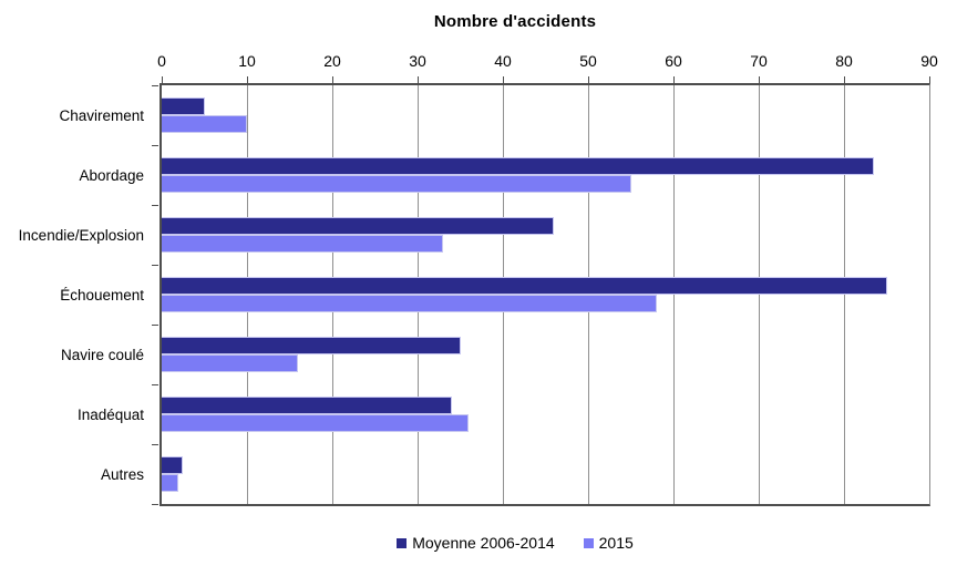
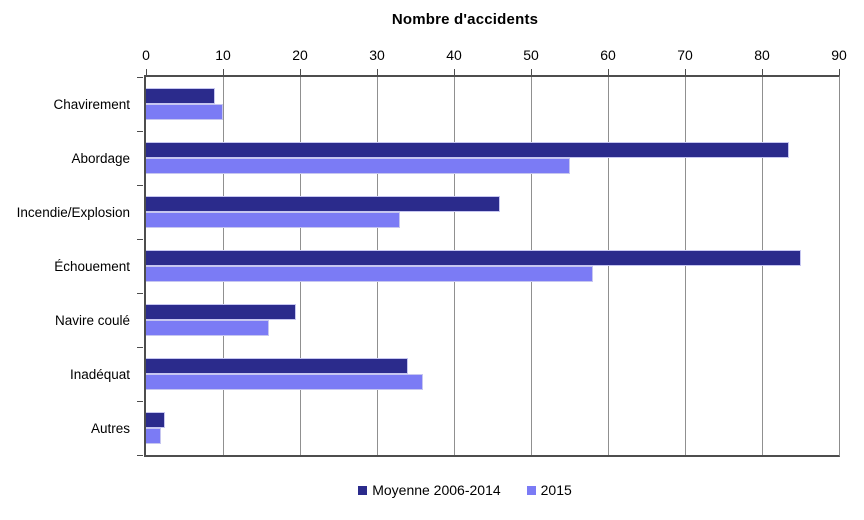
Moyenne 2006-2014/Chavirement: 5 -> 9
Moyenne 2006-2014/Navire coulé: 35 -> 20
